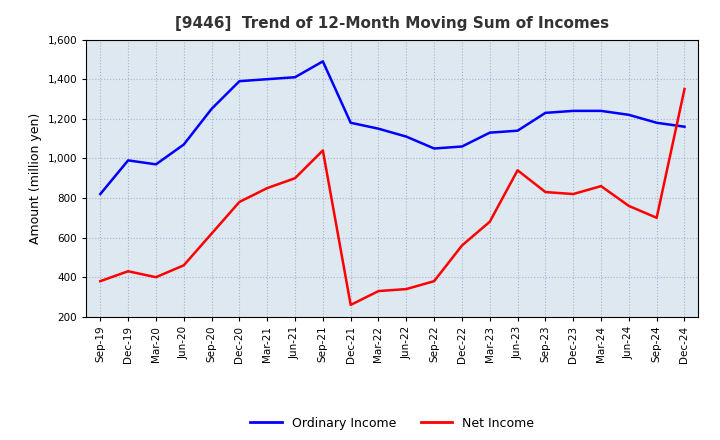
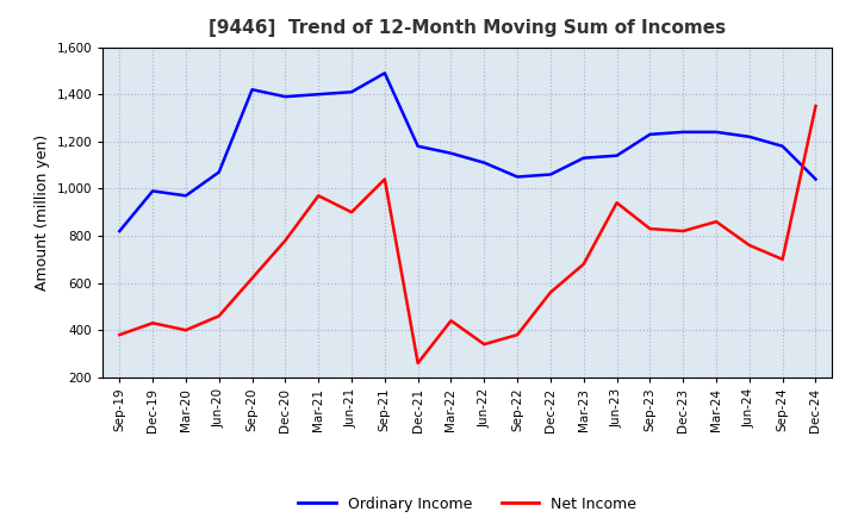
Ordinary Income/Sep-20: 1,250 -> 1,420
Net Income/Mar-21: 850 -> 970
Net Income/Mar-22: 330 -> 440
Ordinary Income/Dec-24: 1,160 -> 1,040
